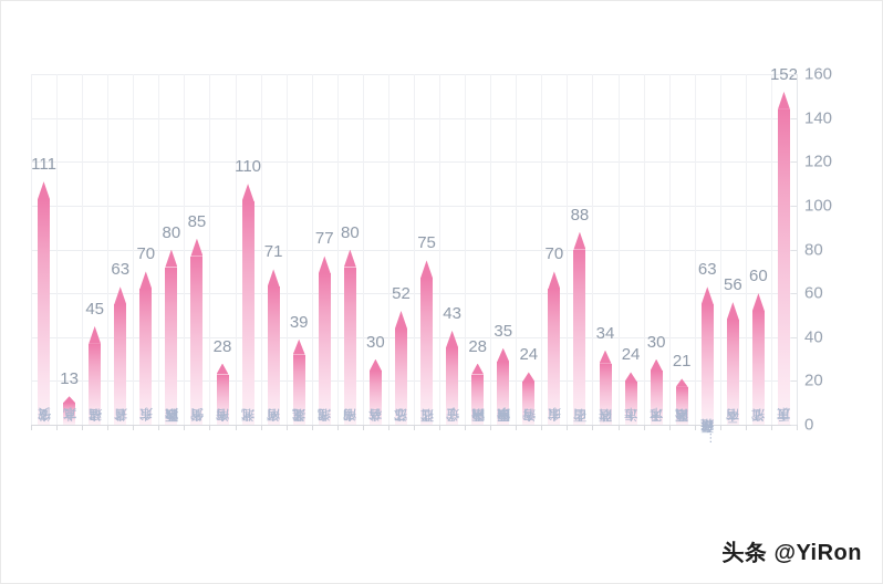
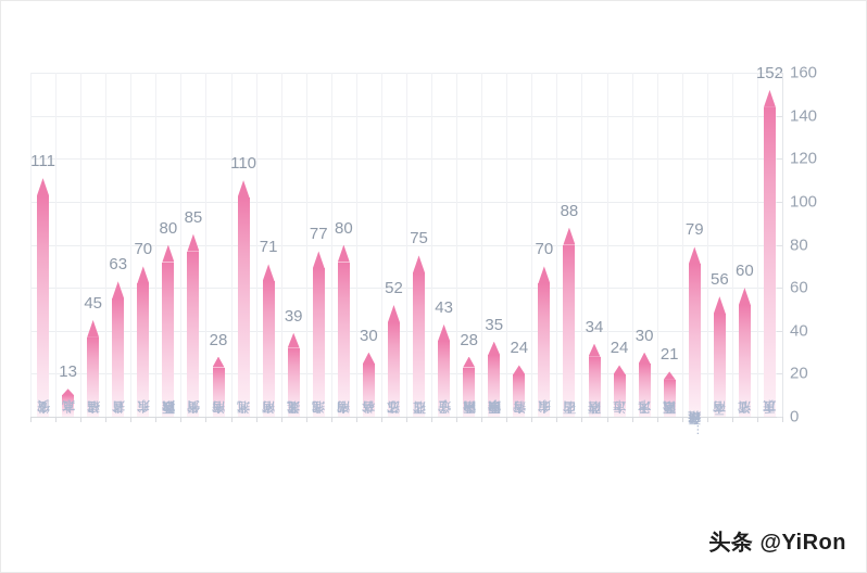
新疆维吾尔自...: 63 -> 79
